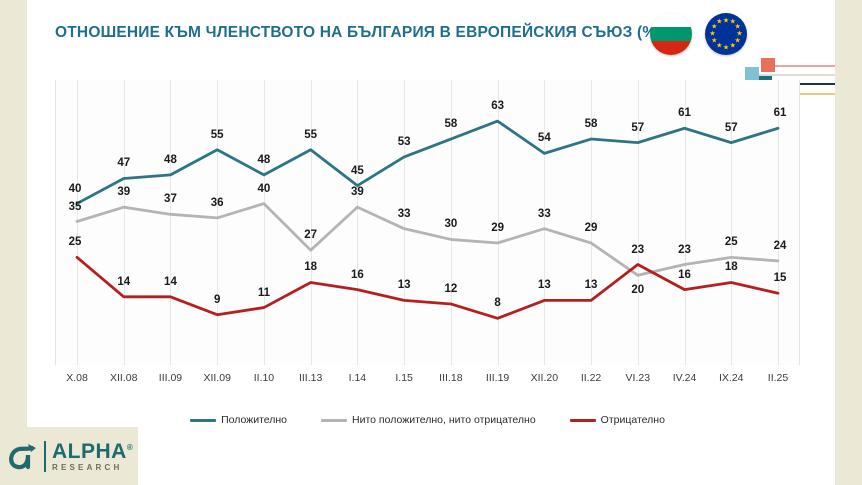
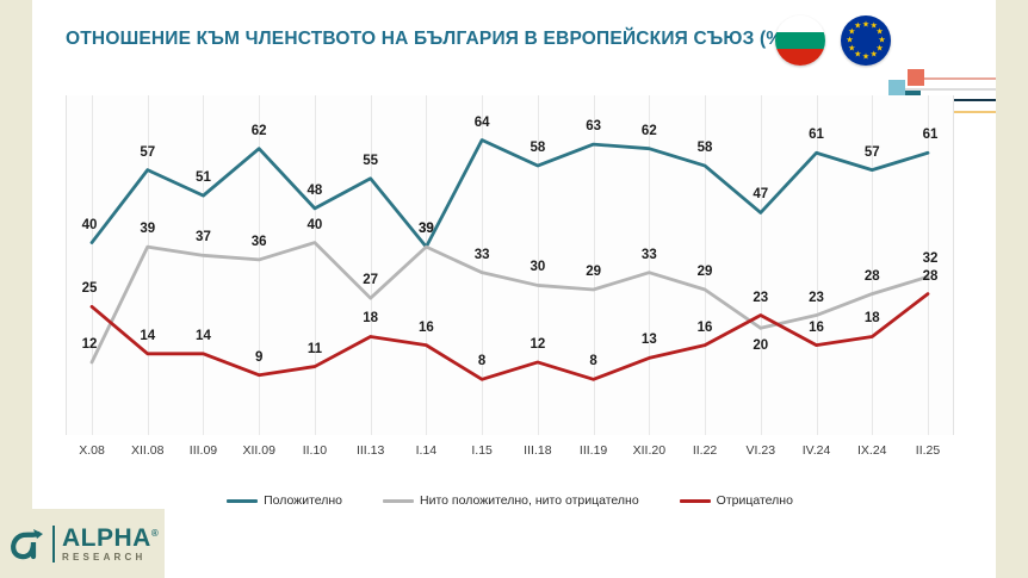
Нито положително, нито отрицателно/X.08: 35 -> 12
Положително/XII.08: 47 -> 57
Положително/III.09: 48 -> 51
Положително/XII.09: 55 -> 62
Положително/I.14: 45 -> 39
Положително/I.15: 53 -> 64
Отрицателно/I.15: 13 -> 8
Положително/XII.20: 54 -> 62
Отрицателно/II.22: 13 -> 16
Положително/VI.23: 57 -> 47
Нито положително, нито отрицателно/IX.24: 25 -> 28
Нито положително, нито отрицателно/II.25: 24 -> 32
Отрицателно/II.25: 15 -> 28
